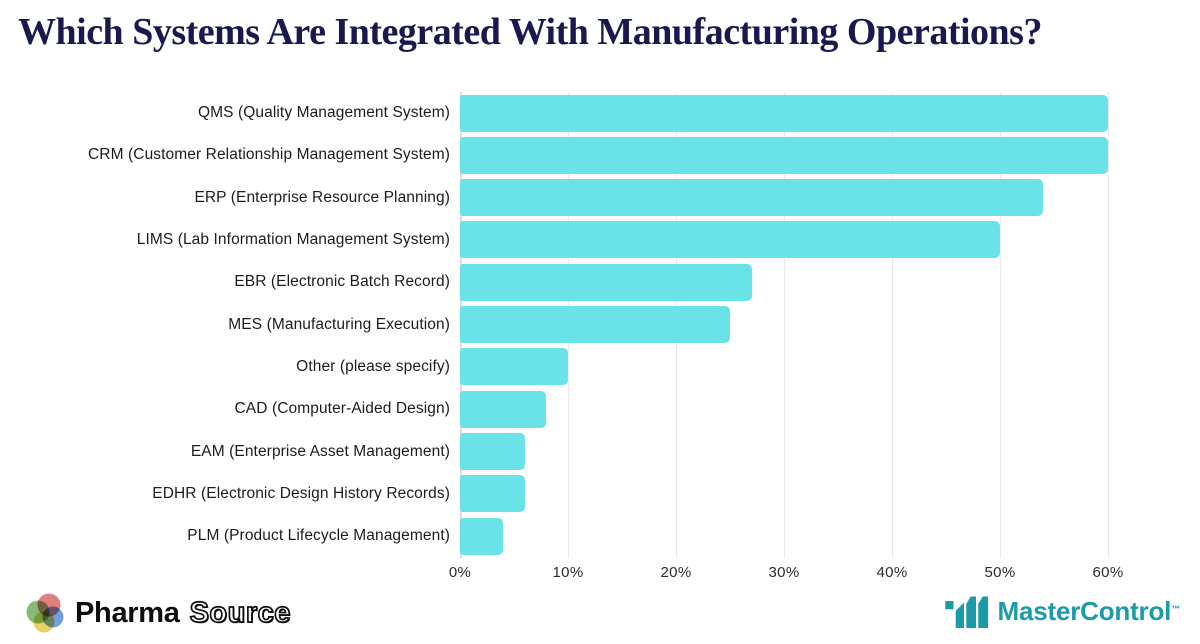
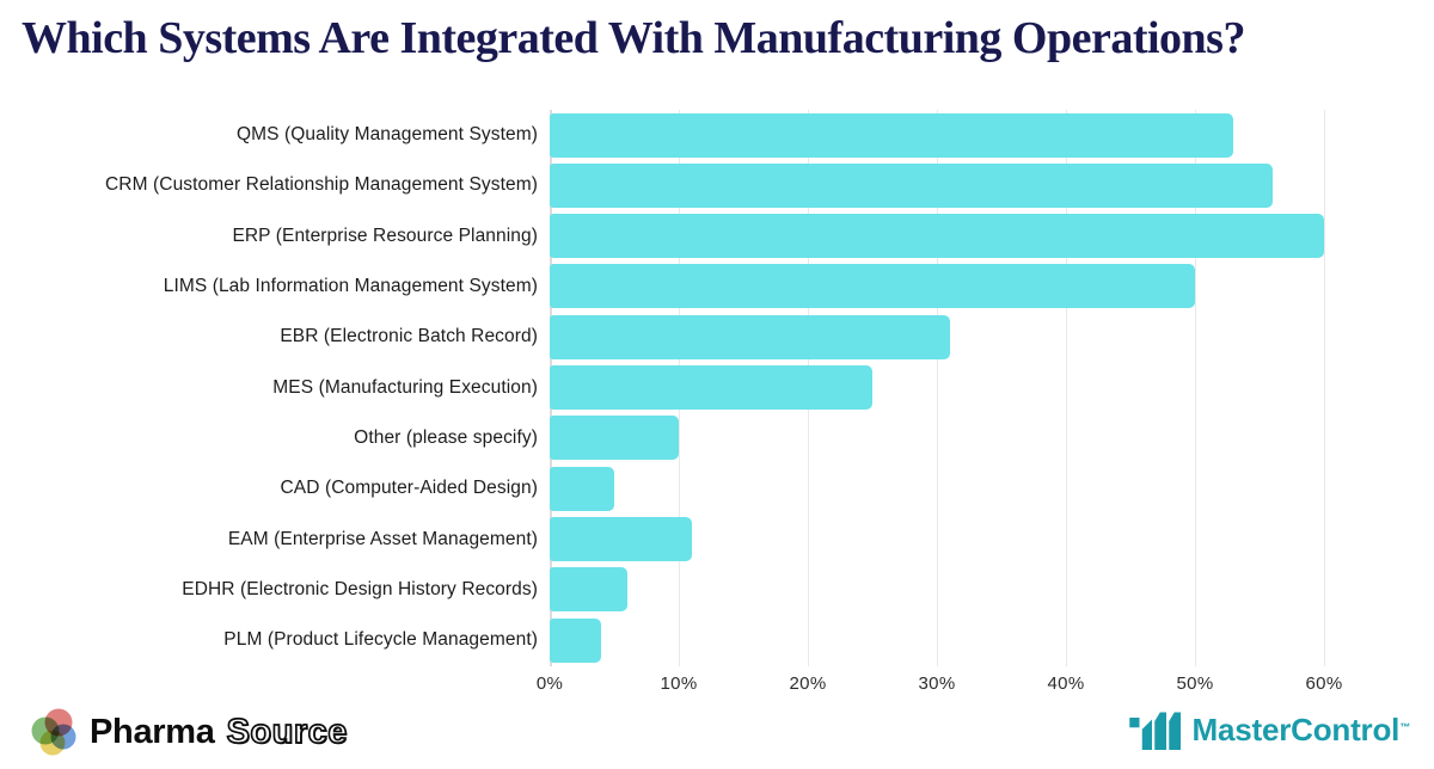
QMS (Quality Management System): 60% -> 53%
CRM (Customer Relationship Management System): 60% -> 56%
ERP (Enterprise Resource Planning): 54% -> 60%
EBR (Electronic Batch Record): 27% -> 31%
CAD (Computer-Aided Design): 8% -> 5%
EAM (Enterprise Asset Management): 6% -> 11%
